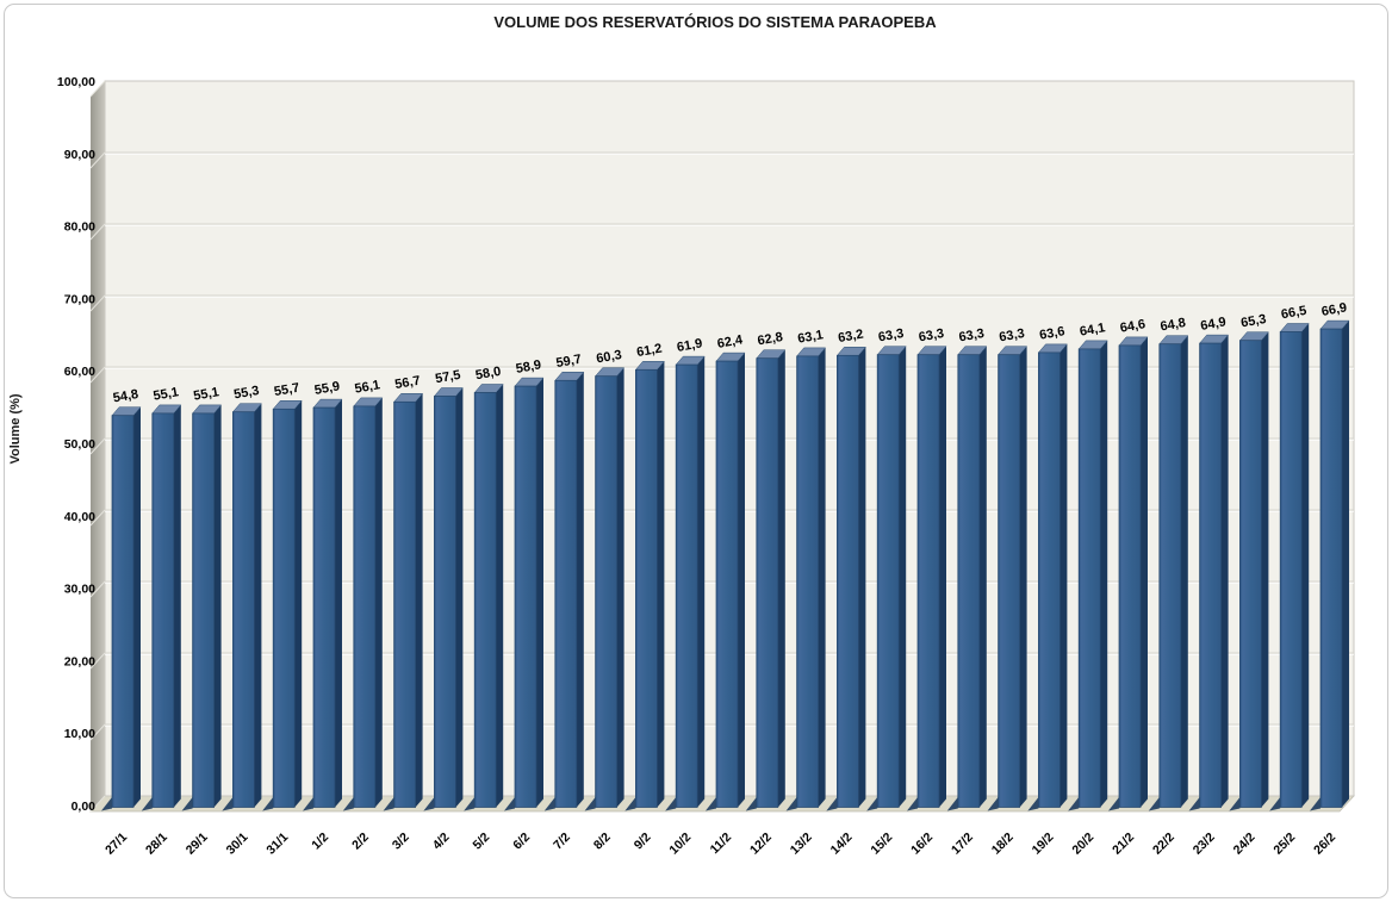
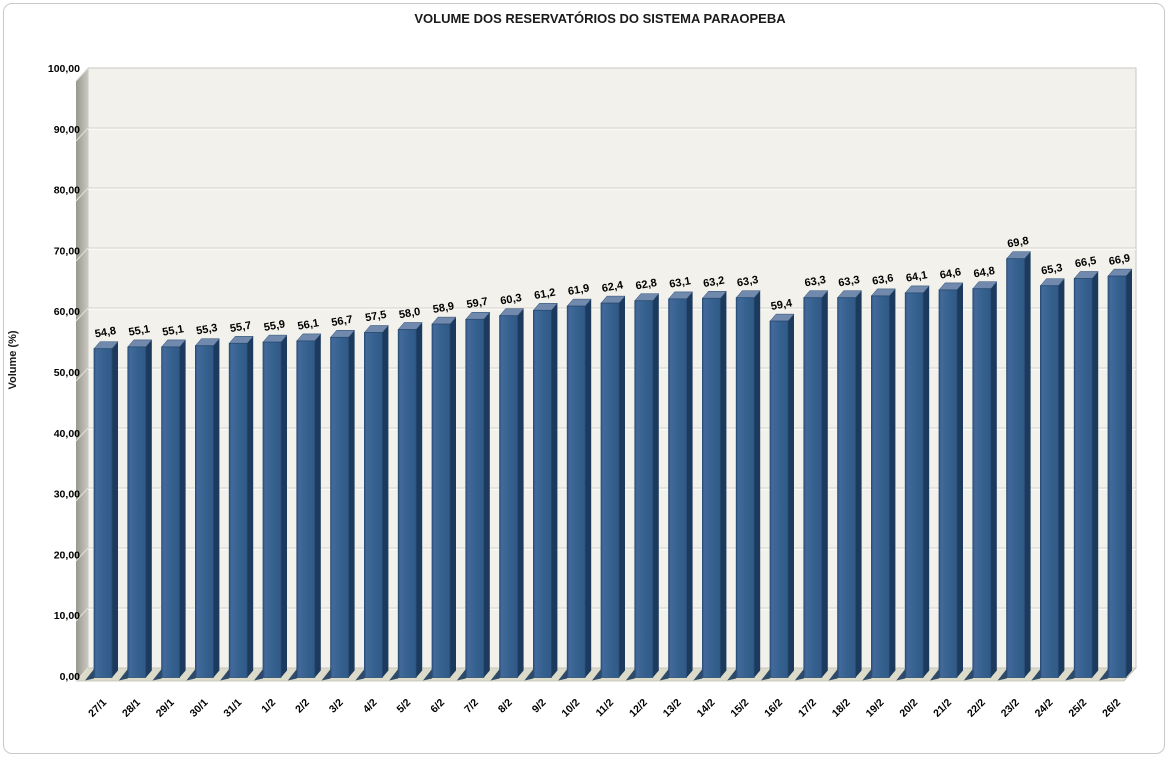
16/2: 63,3 -> 59,4
23/2: 64,9 -> 69,8
